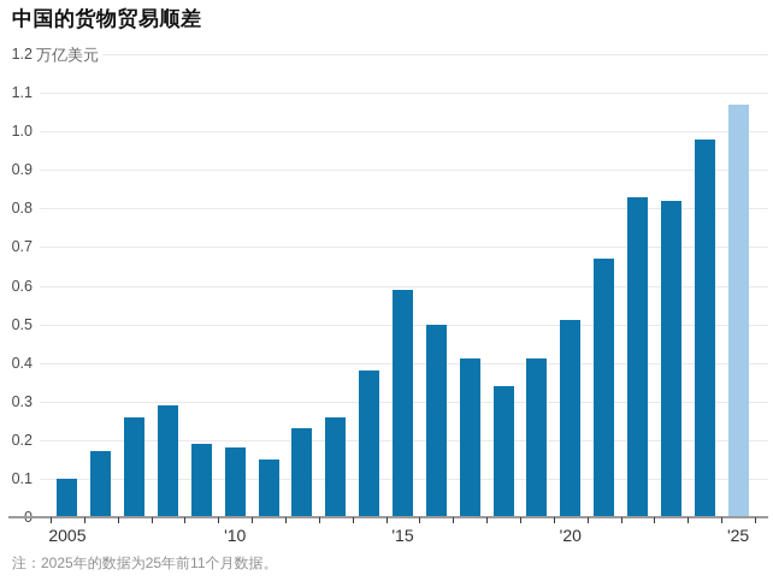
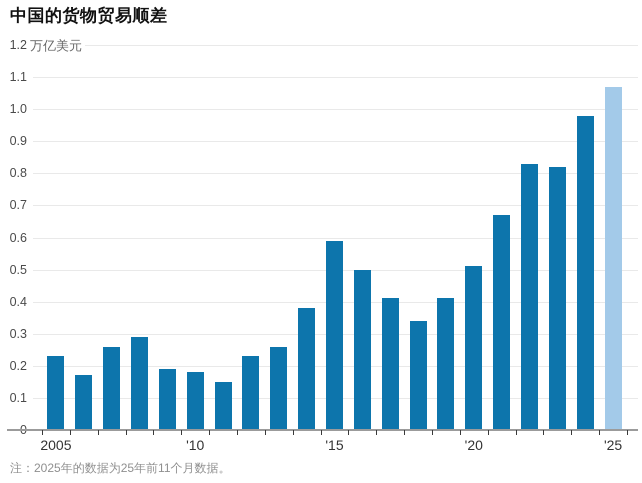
2005: 0.10 -> 0.23
